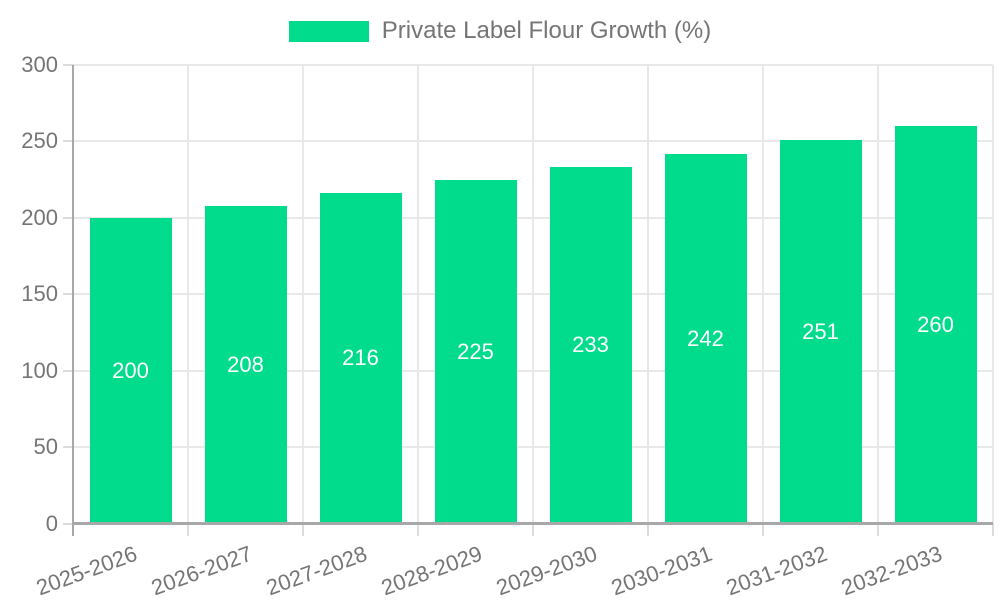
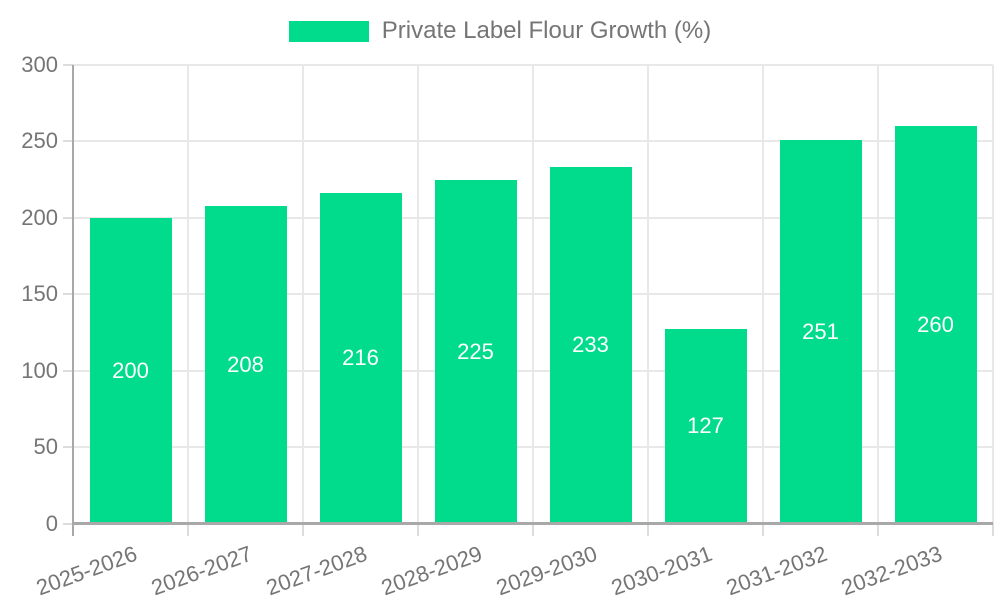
2030-2031: 242 -> 127
